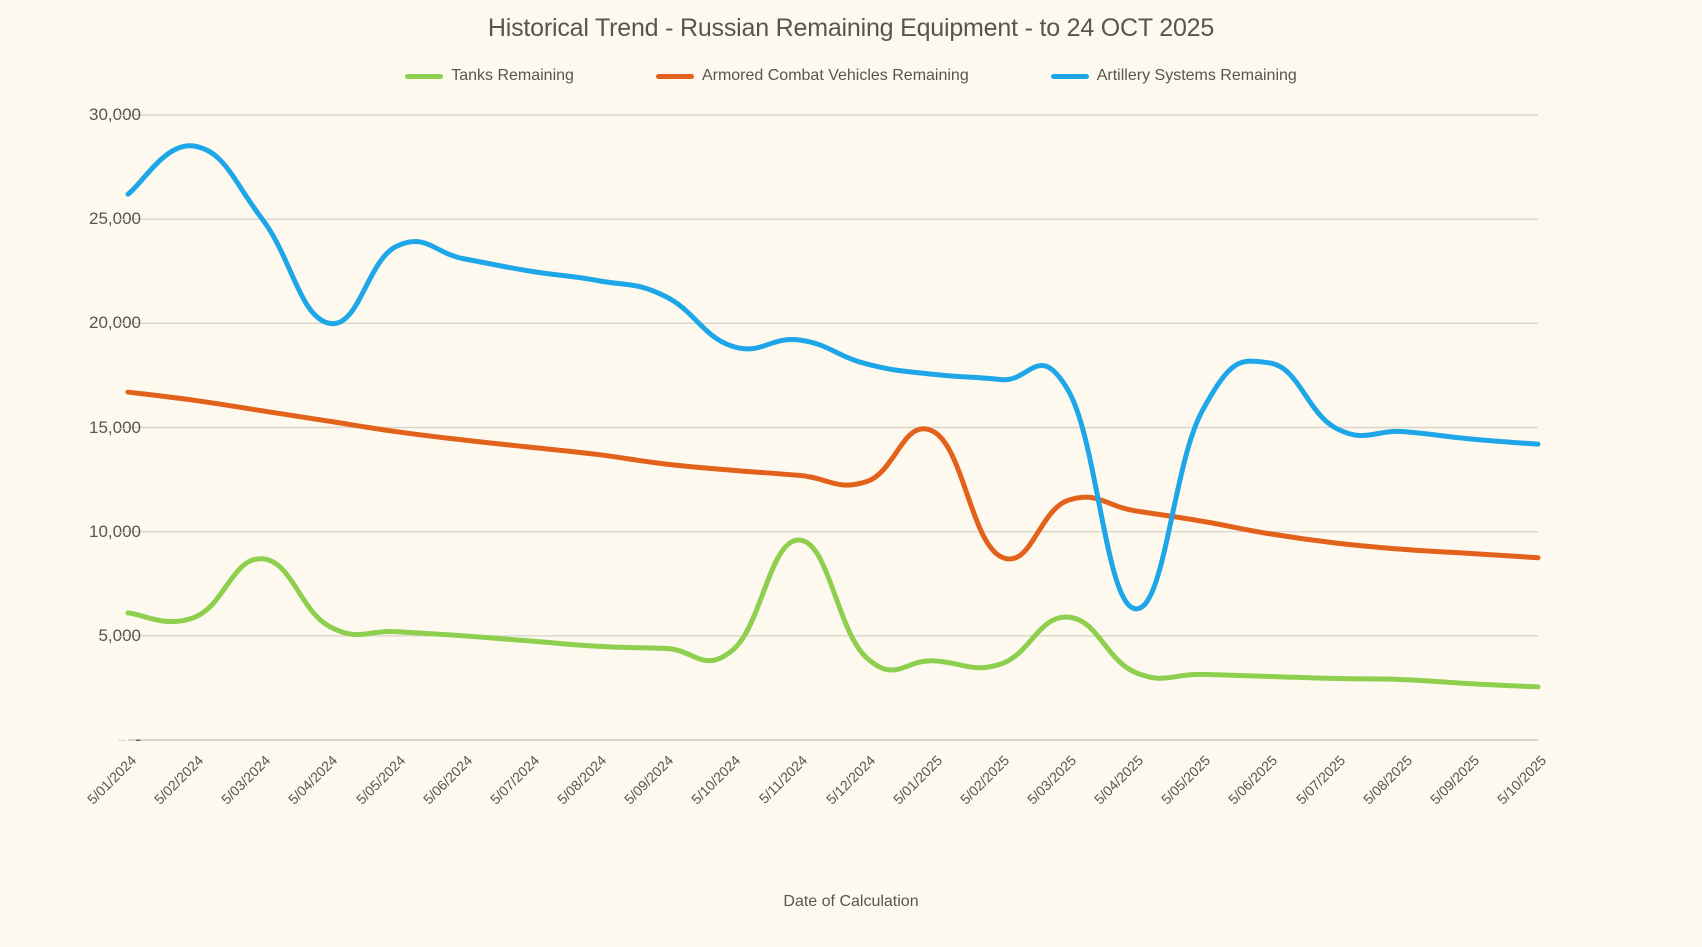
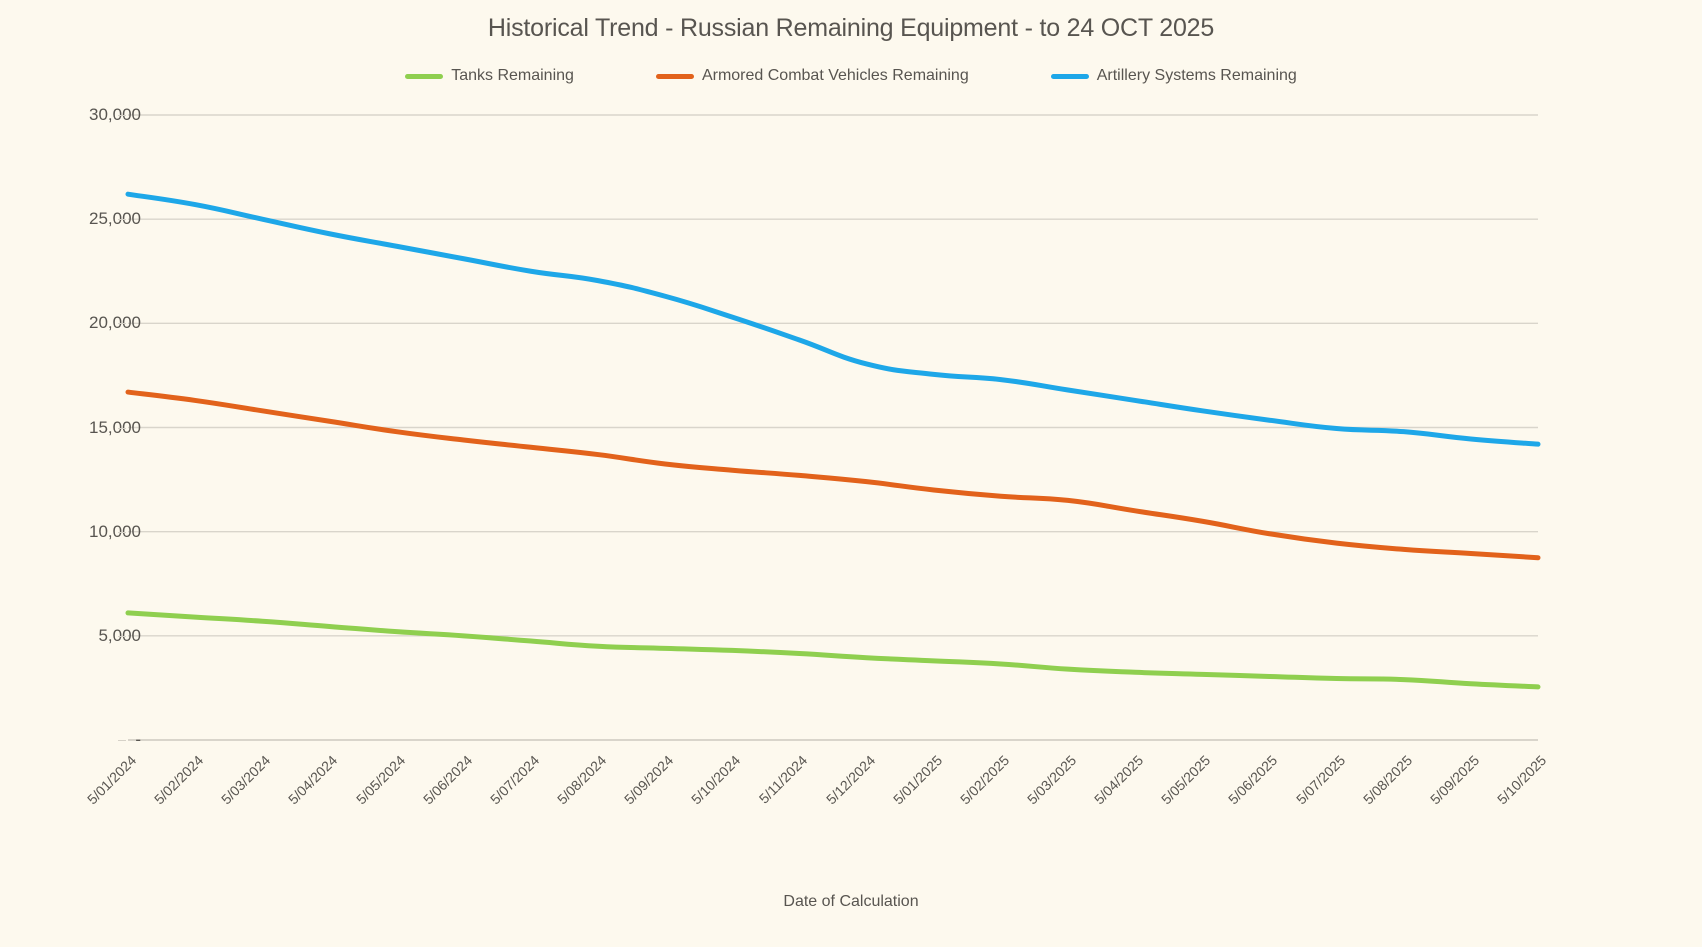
Artillery Systems Remaining/5/02/2024: 28500 -> 25700
Tanks Remaining/5/03/2024: 8700 -> 5700
Artillery Systems Remaining/5/04/2024: 20000 -> 24300
Artillery Systems Remaining/5/10/2024: 18900 -> 20300
Tanks Remaining/5/11/2024: 9600 -> 4200
Armored Combat Vehicles Remaining/5/01/2025: 14800 -> 12000
Armored Combat Vehicles Remaining/5/02/2025: 8800 -> 11700
Tanks Remaining/5/03/2025: 5900 -> 3400
Artillery Systems Remaining/5/04/2025: 6300 -> 16300
Artillery Systems Remaining/5/06/2025: 18100 -> 15400
